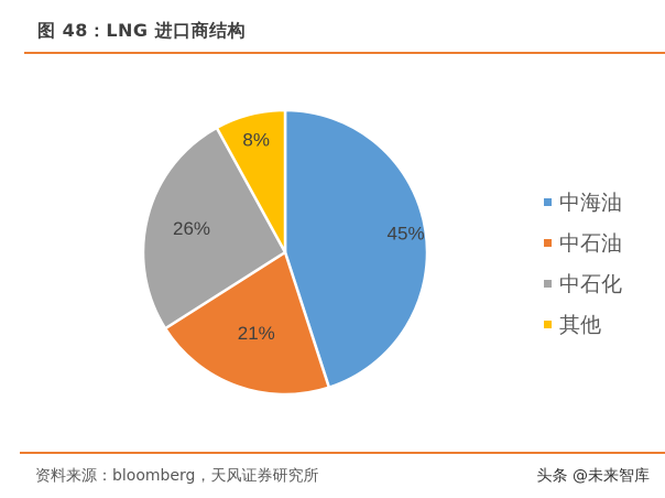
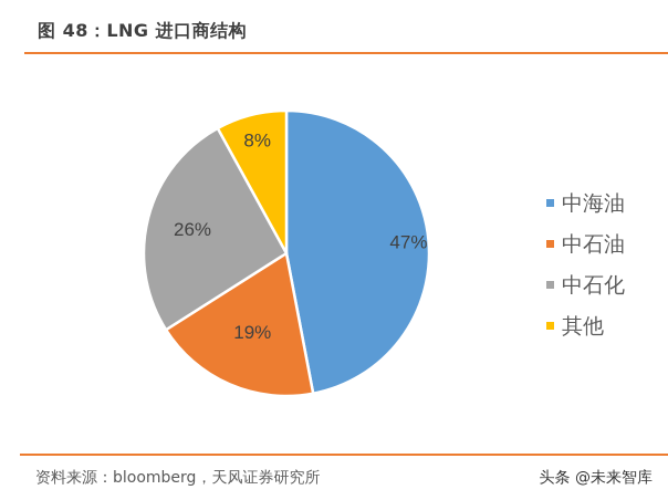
中海油: 45% -> 47%
中石油: 21% -> 19%
